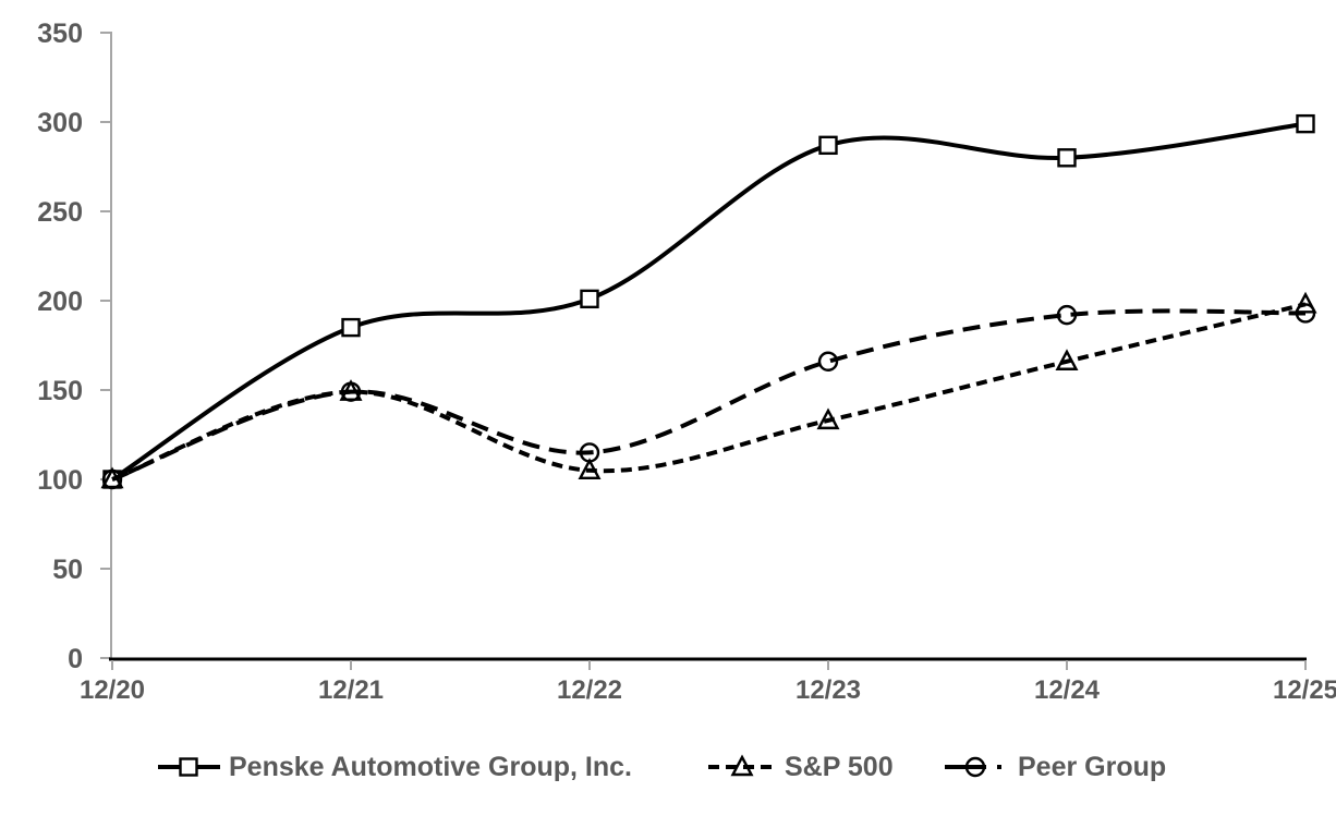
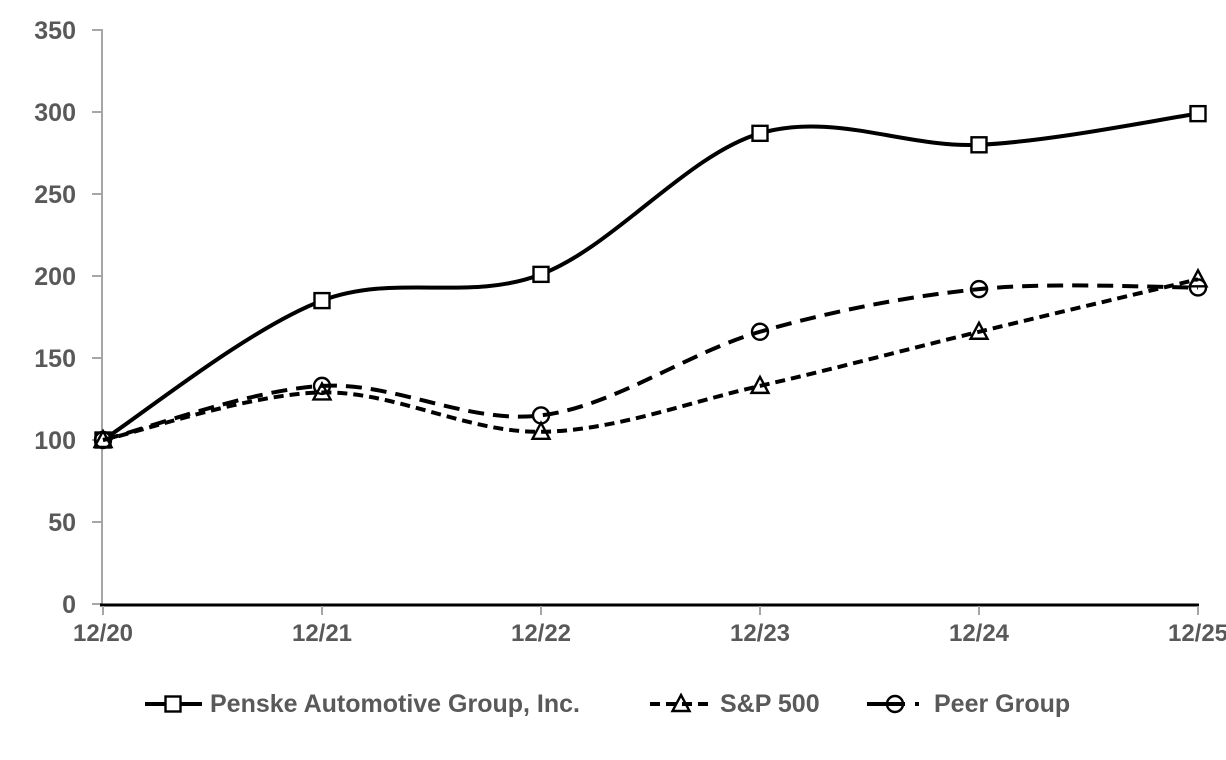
S&P 500/12/21: 149 -> 129
Peer Group/12/21: 149 -> 133
